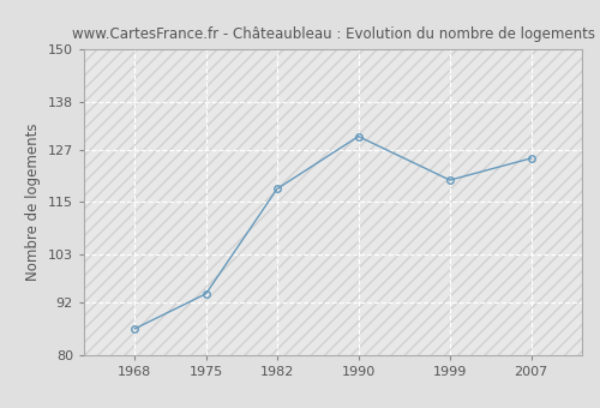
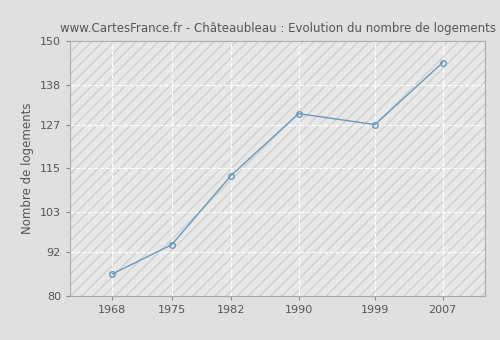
1982: 118 -> 113
1999: 120 -> 127
2007: 125 -> 144
